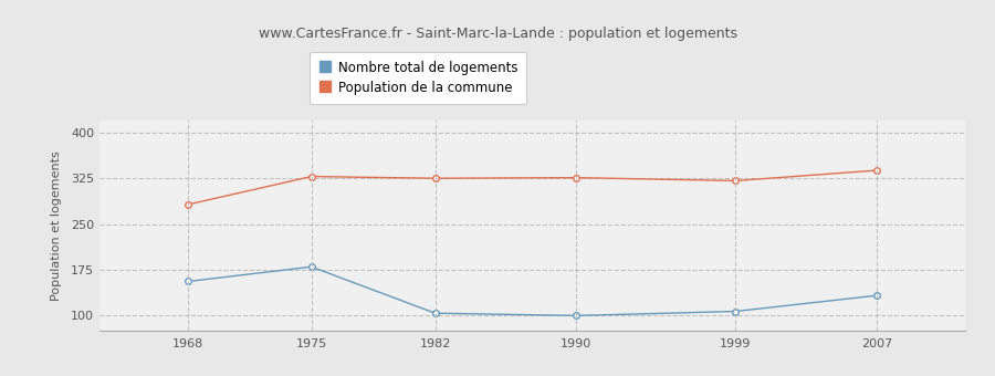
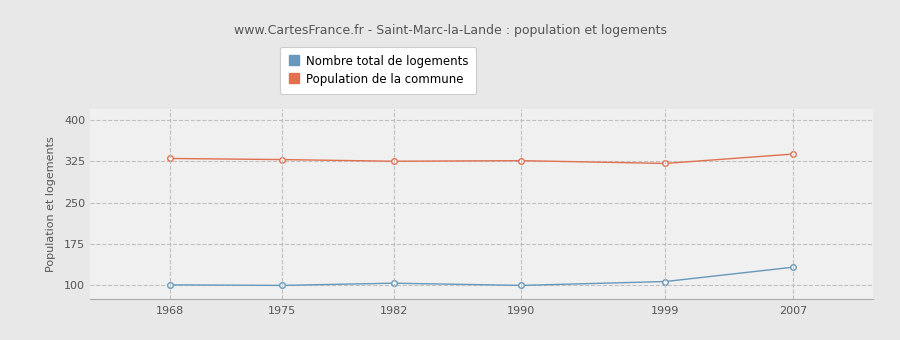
Nombre total de logements/1968: 156 -> 101
Population de la commune/1968: 282 -> 330
Nombre total de logements/1975: 180 -> 100
